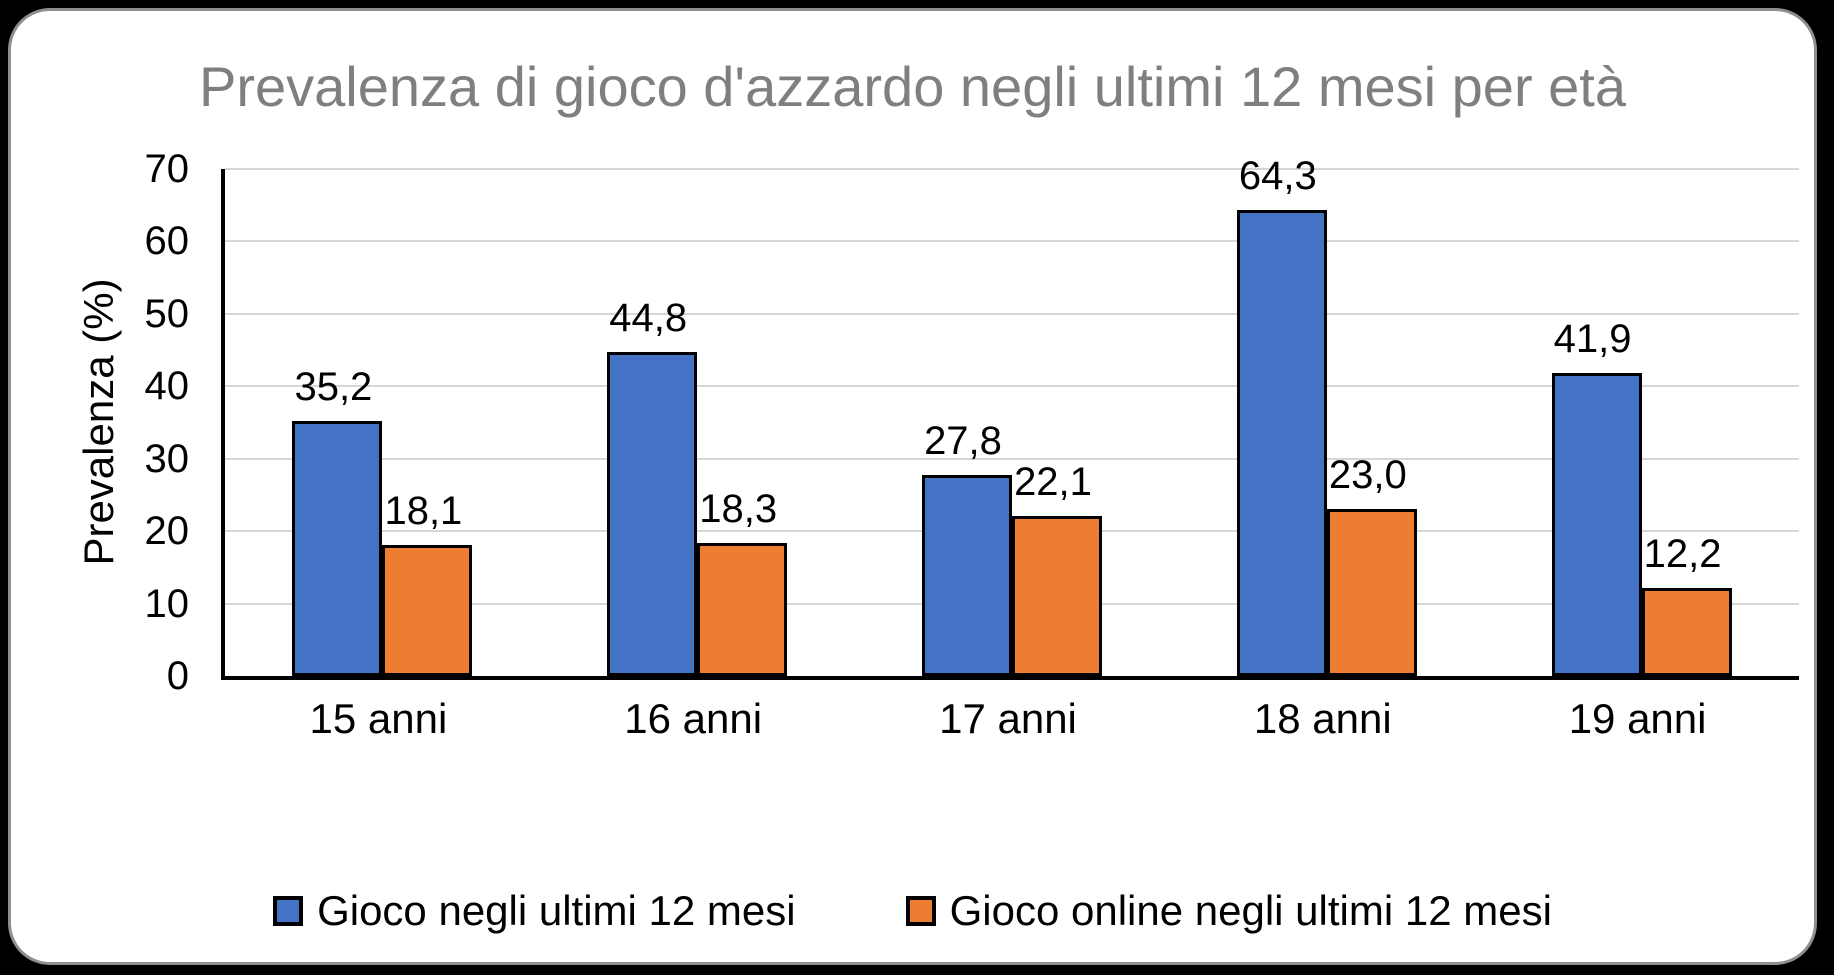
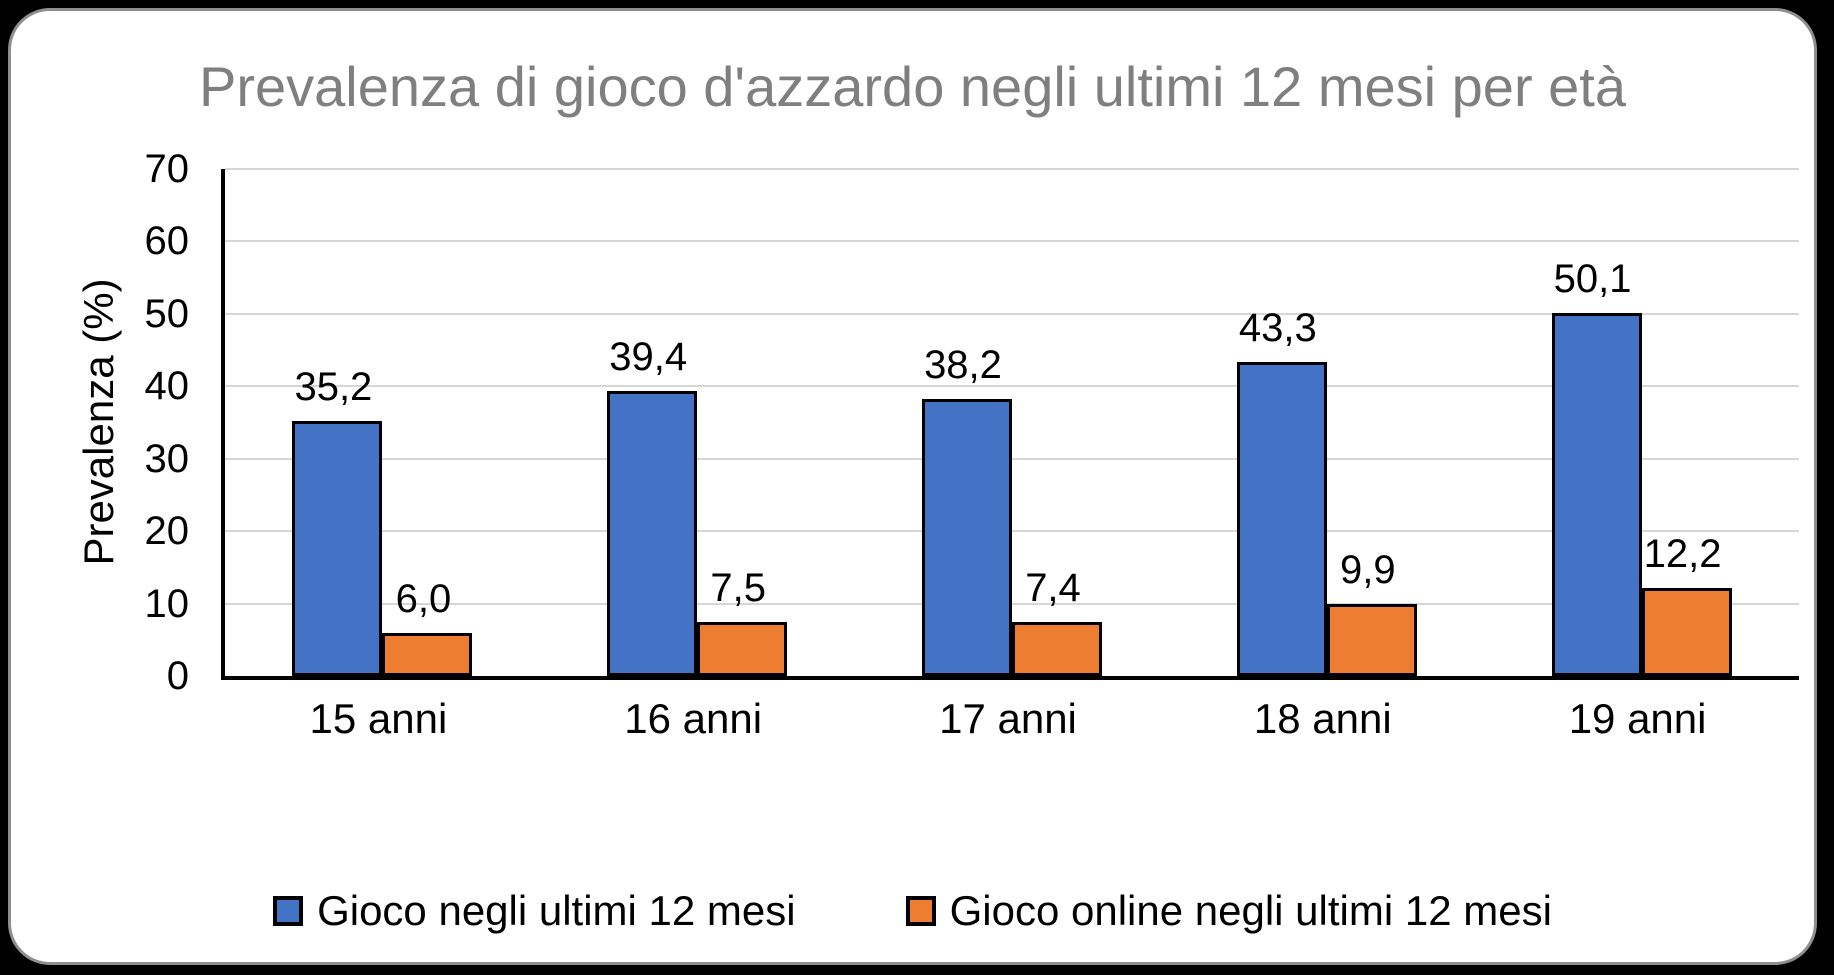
Gioco online negli ultimi 12 mesi/15 anni: 18,1 -> 6,0
Gioco negli ultimi 12 mesi/16 anni: 44,8 -> 39,4
Gioco online negli ultimi 12 mesi/16 anni: 18,3 -> 7,5
Gioco negli ultimi 12 mesi/17 anni: 27,8 -> 38,2
Gioco online negli ultimi 12 mesi/17 anni: 22,1 -> 7,4
Gioco negli ultimi 12 mesi/18 anni: 64,3 -> 43,3
Gioco online negli ultimi 12 mesi/18 anni: 23,0 -> 9,9
Gioco negli ultimi 12 mesi/19 anni: 41,9 -> 50,1
